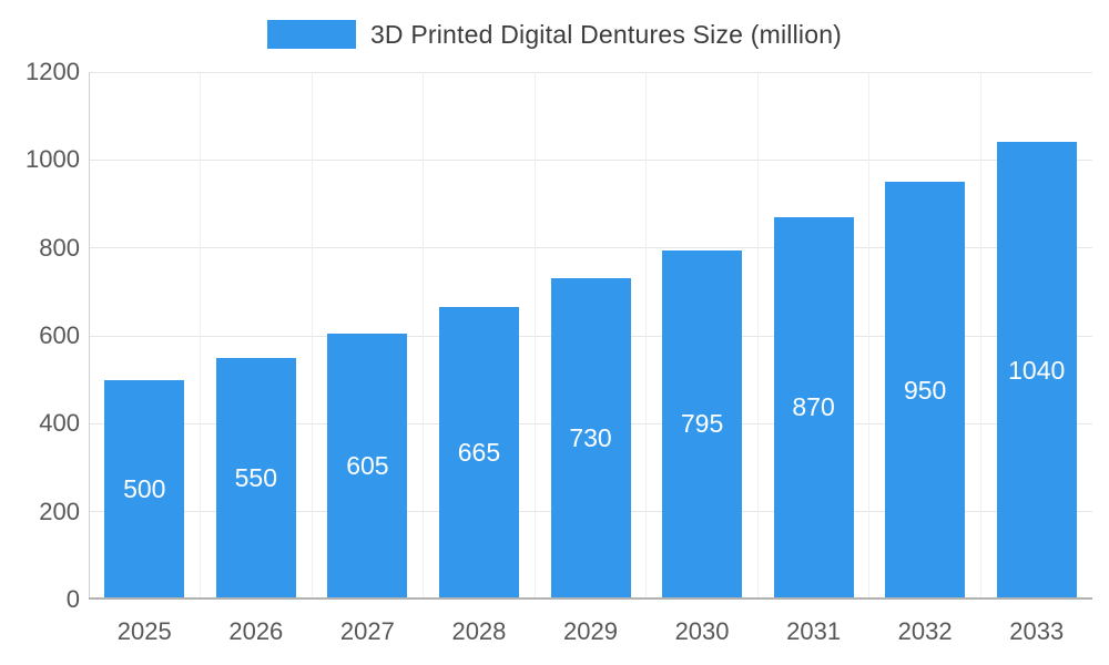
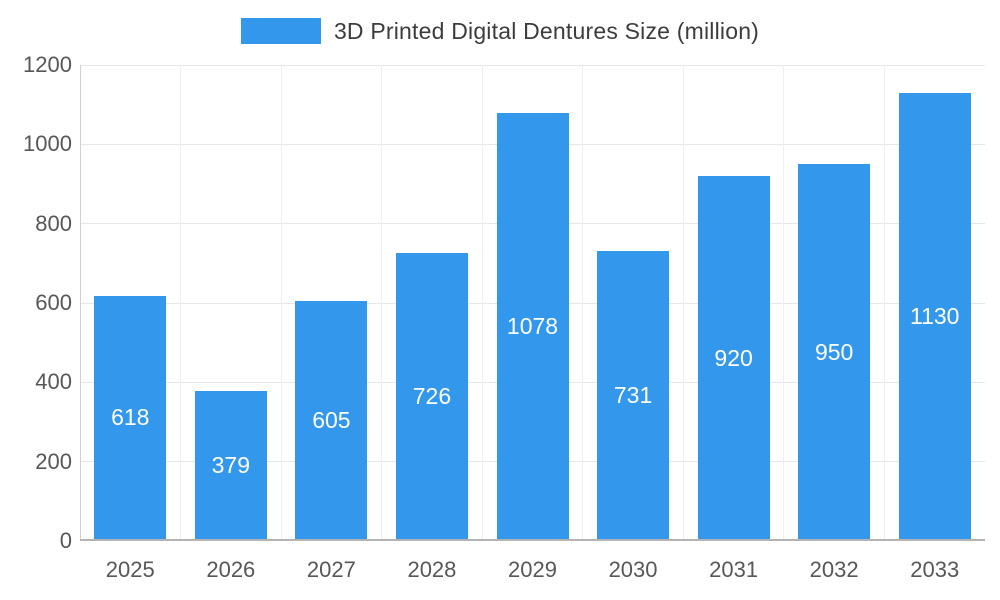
2025: 500 -> 618
2026: 550 -> 379
2028: 665 -> 726
2029: 730 -> 1078
2030: 795 -> 731
2031: 870 -> 920
2033: 1040 -> 1130
